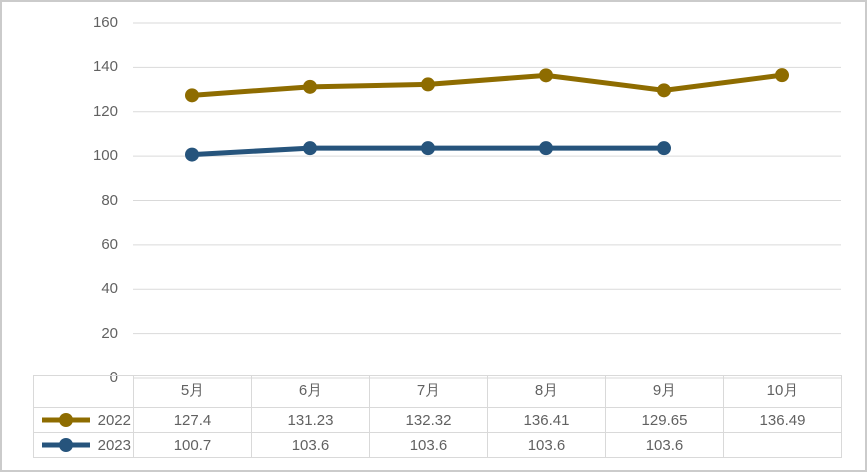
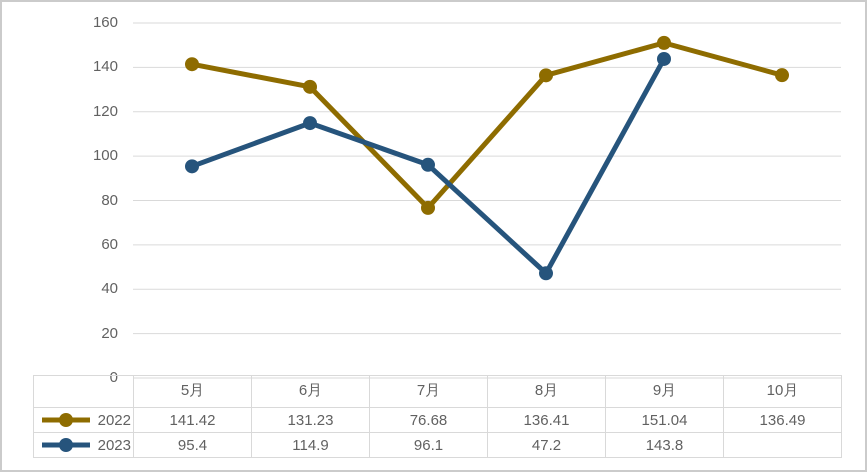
2022/5月: 127.4 -> 141.42
2023/5月: 100.7 -> 95.4
2023/6月: 103.6 -> 114.9
2022/7月: 132.32 -> 76.68
2023/7月: 103.6 -> 96.1
2023/8月: 103.6 -> 47.2
2022/9月: 129.65 -> 151.04
2023/9月: 103.6 -> 143.8
